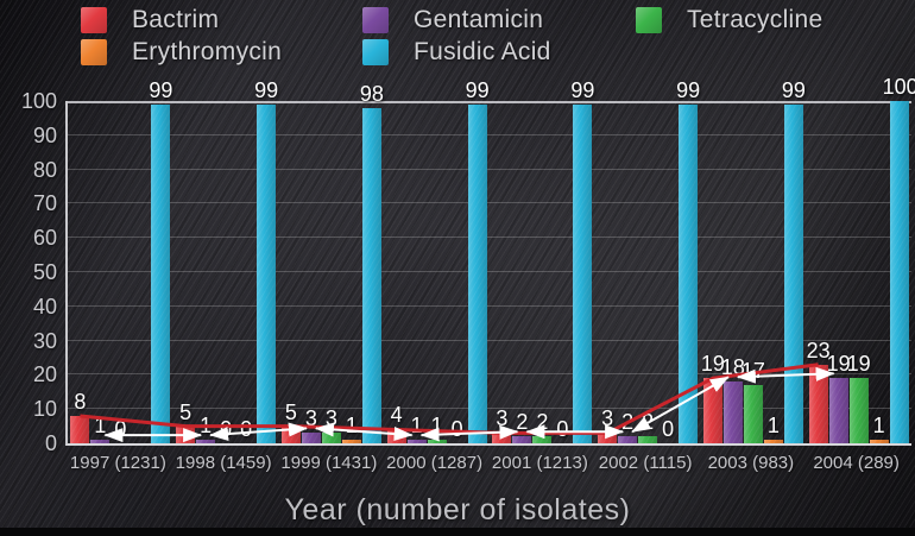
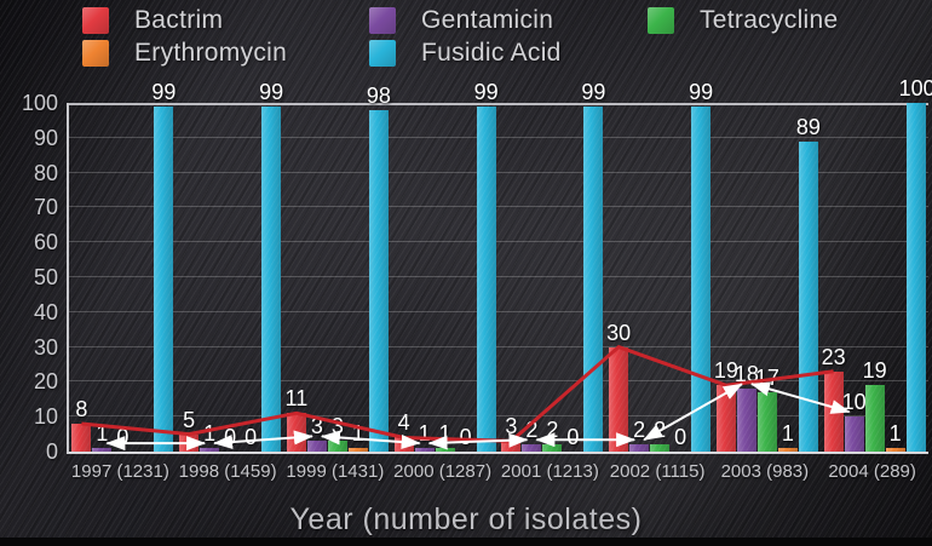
Bactrim/1999 (1431): 5 -> 11
Bactrim/2002 (1115): 3 -> 30
Fusidic Acid/2003 (983): 99 -> 89
Gentamicin/2004 (289): 19 -> 10
